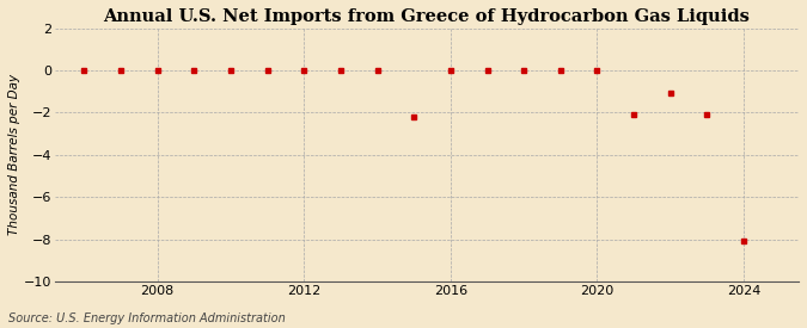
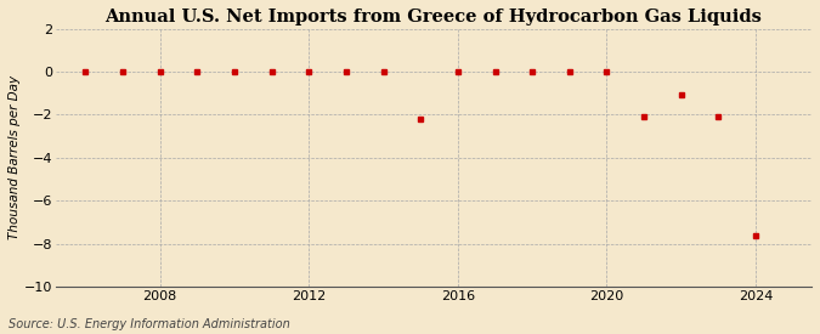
2024: -8.1 -> -7.6
